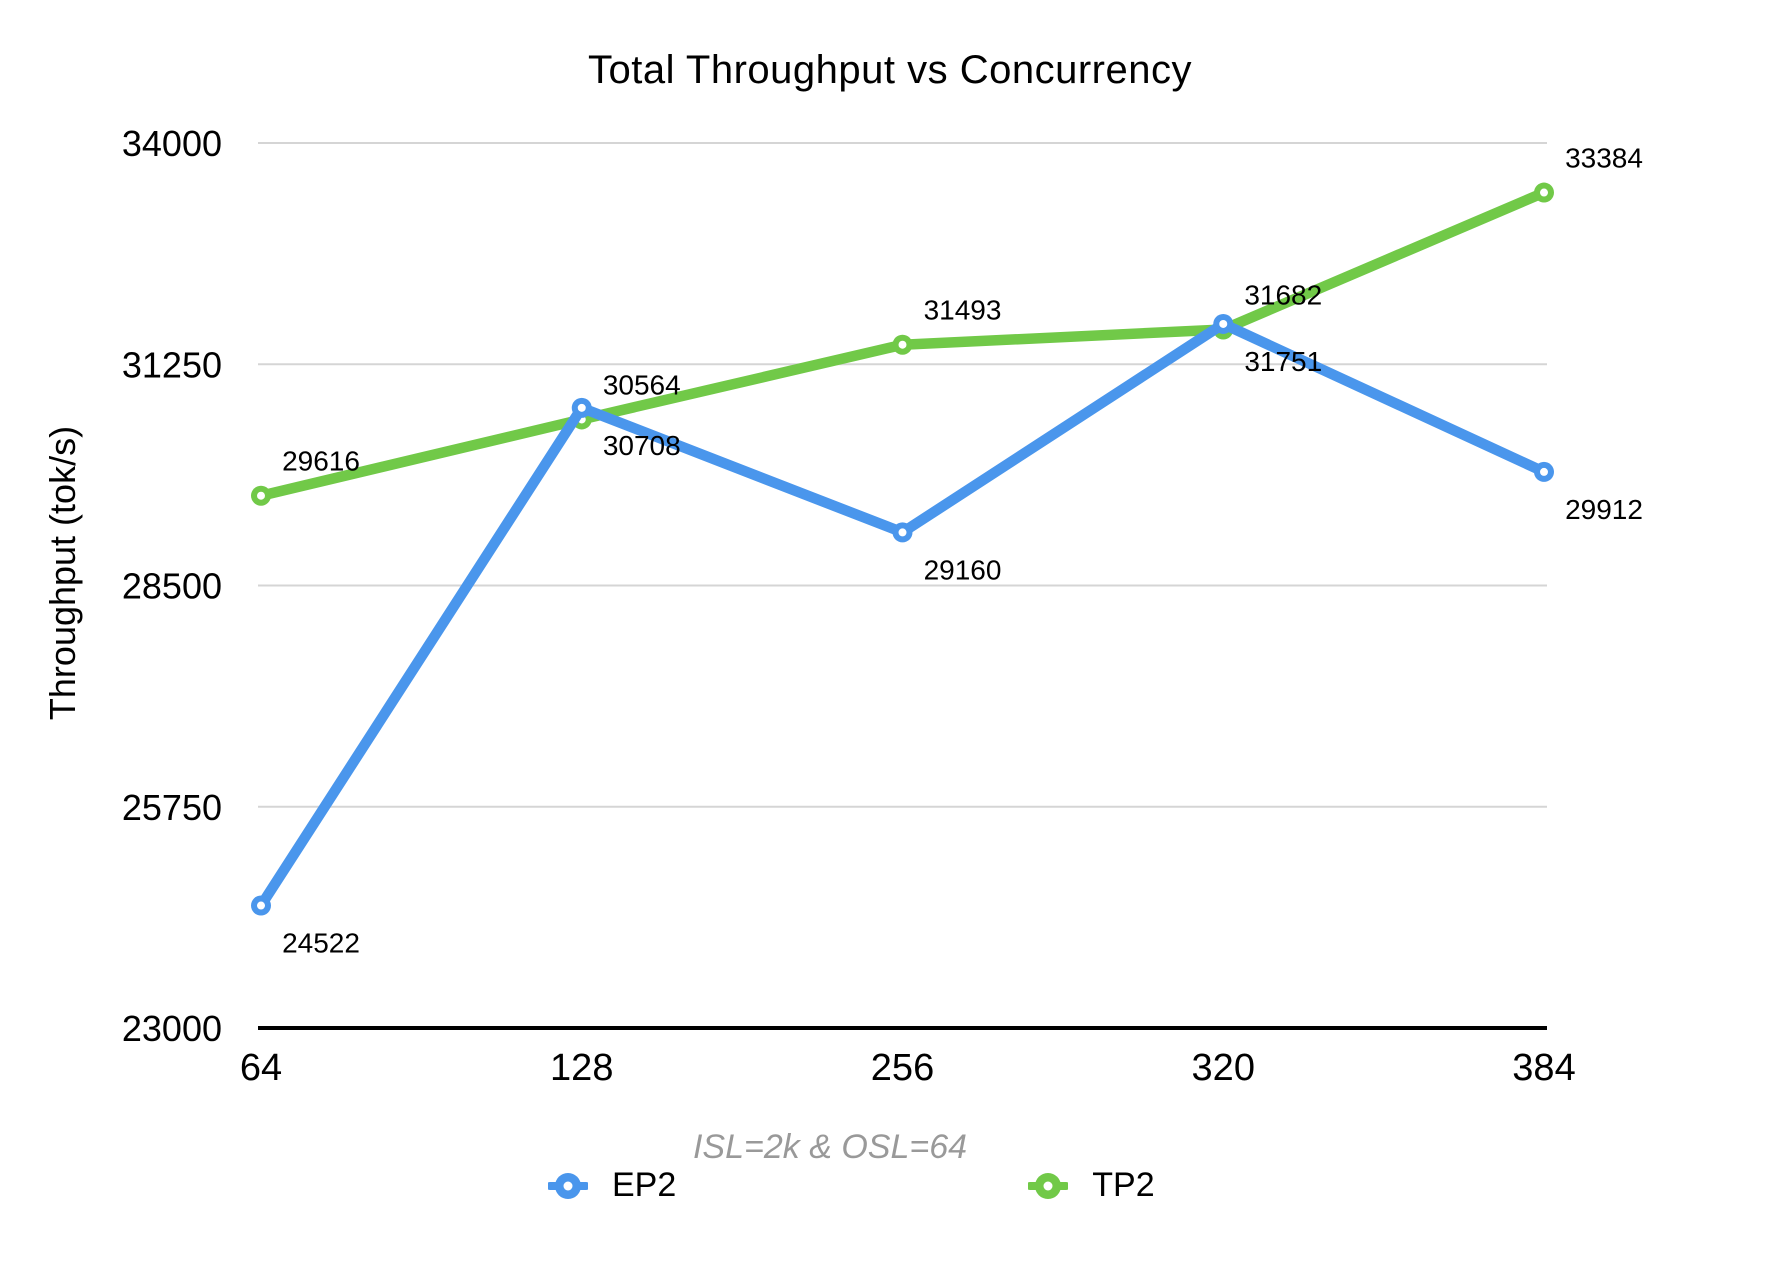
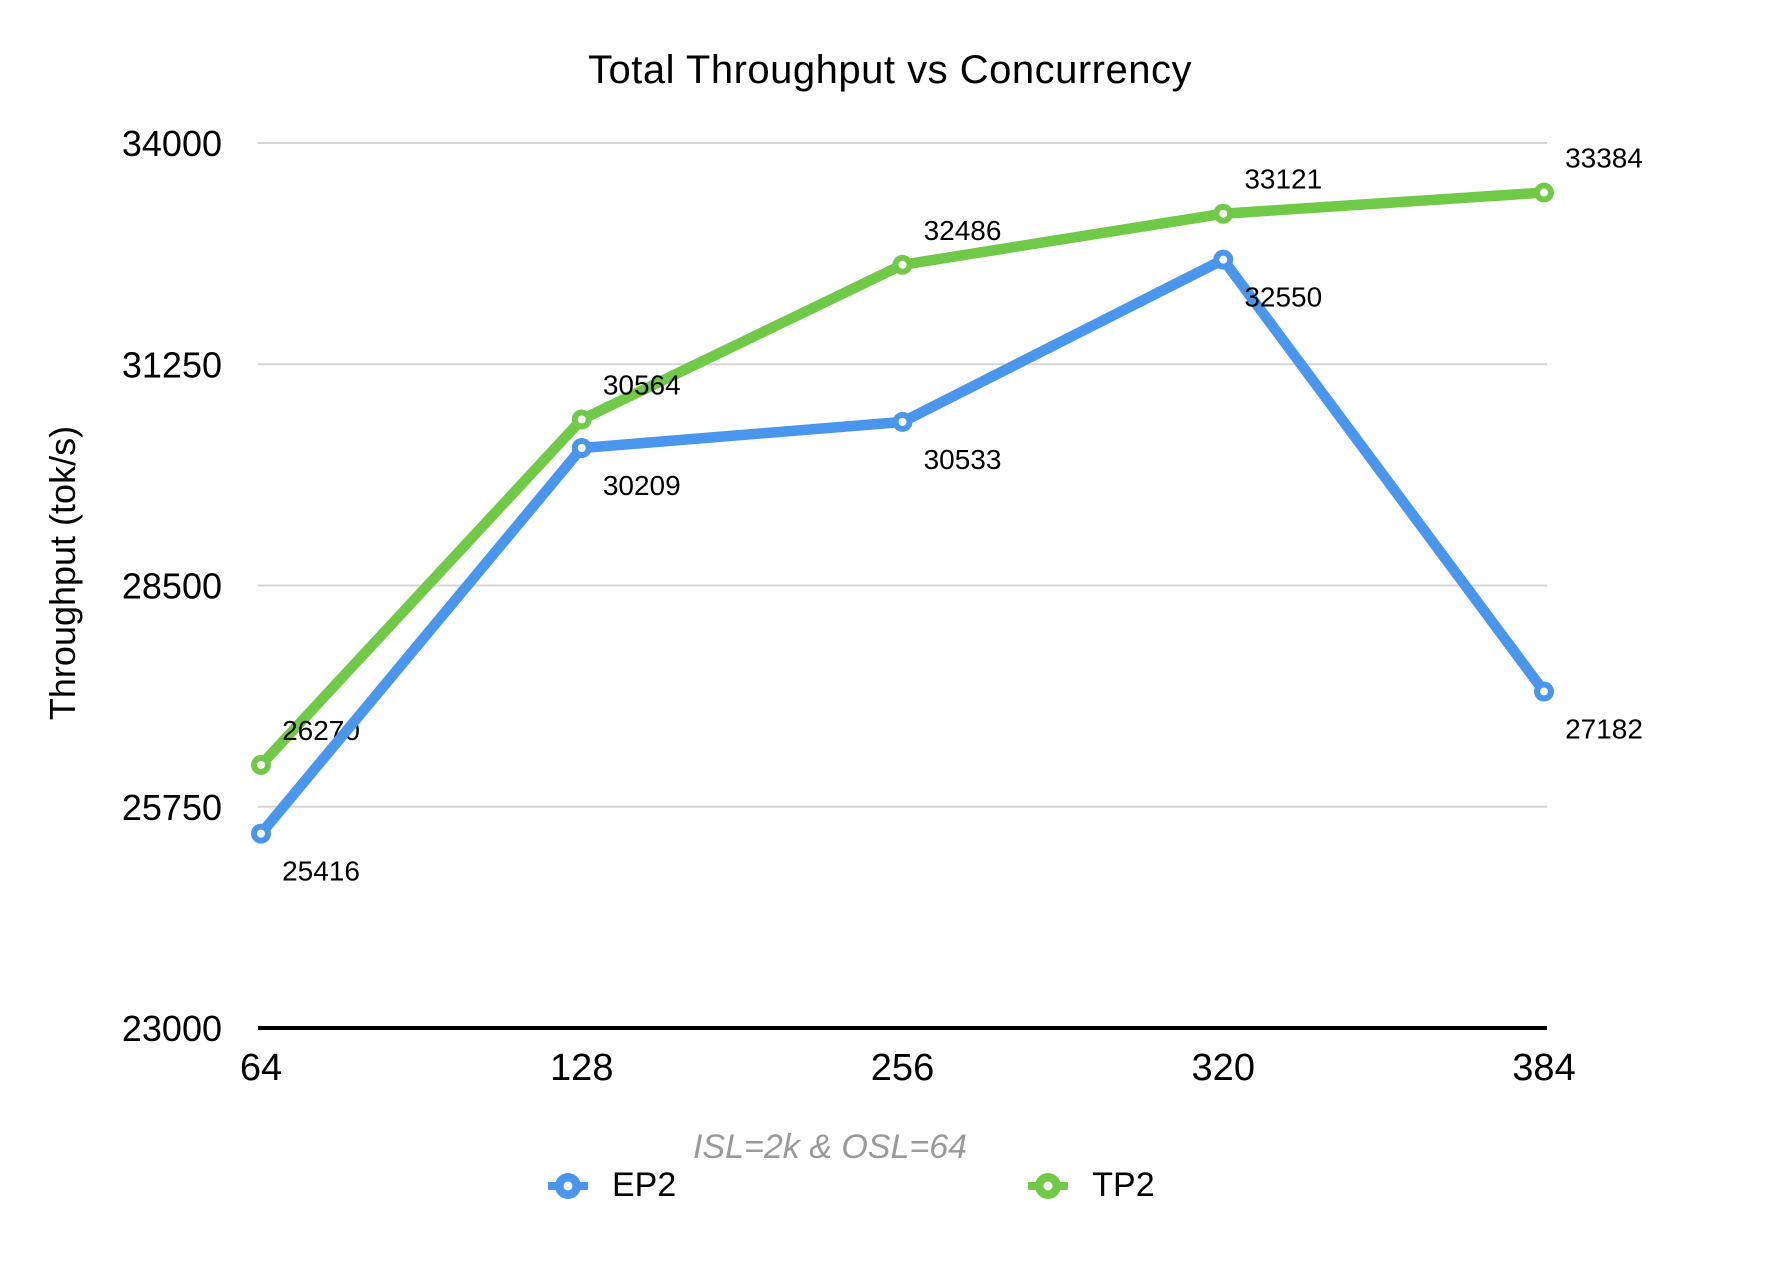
EP2/64: 24522 -> 25416
TP2/64: 29616 -> 26270
EP2/128: 30708 -> 30209
EP2/256: 29160 -> 30533
TP2/256: 31493 -> 32486
EP2/320: 31751 -> 32550
TP2/320: 31682 -> 33121
EP2/384: 29912 -> 27182
